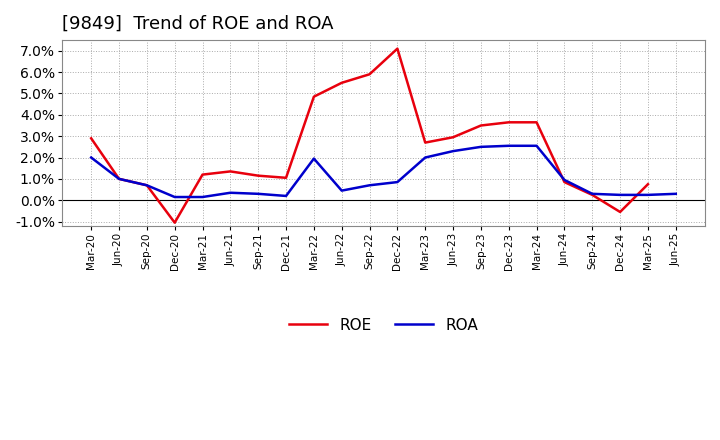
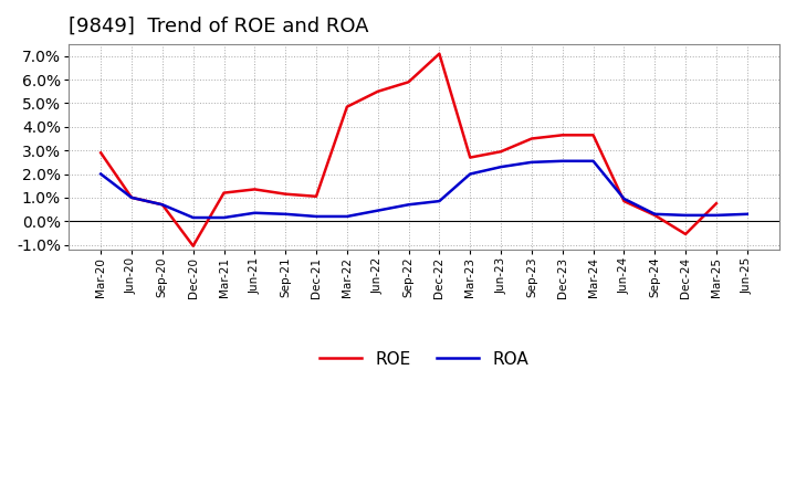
ROA/Mar-22: 1.95% -> 0.20%
